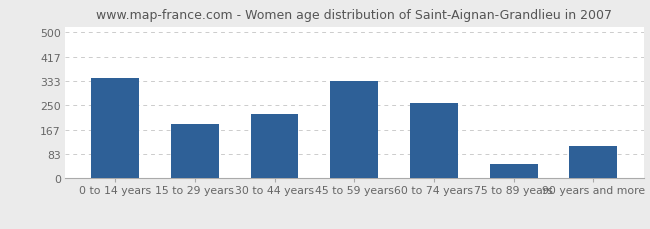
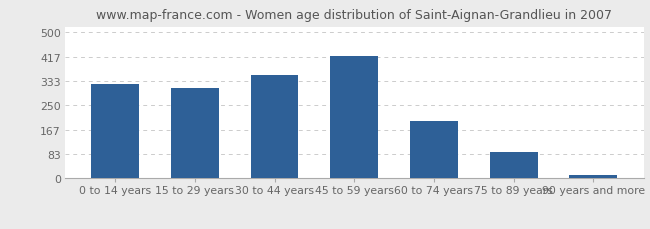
0 to 14 years: 345 -> 325
15 to 29 years: 185 -> 310
30 to 44 years: 220 -> 355
45 to 59 years: 335 -> 418
60 to 74 years: 260 -> 195
75 to 89 years: 50 -> 90
90 years and more: 110 -> 10
